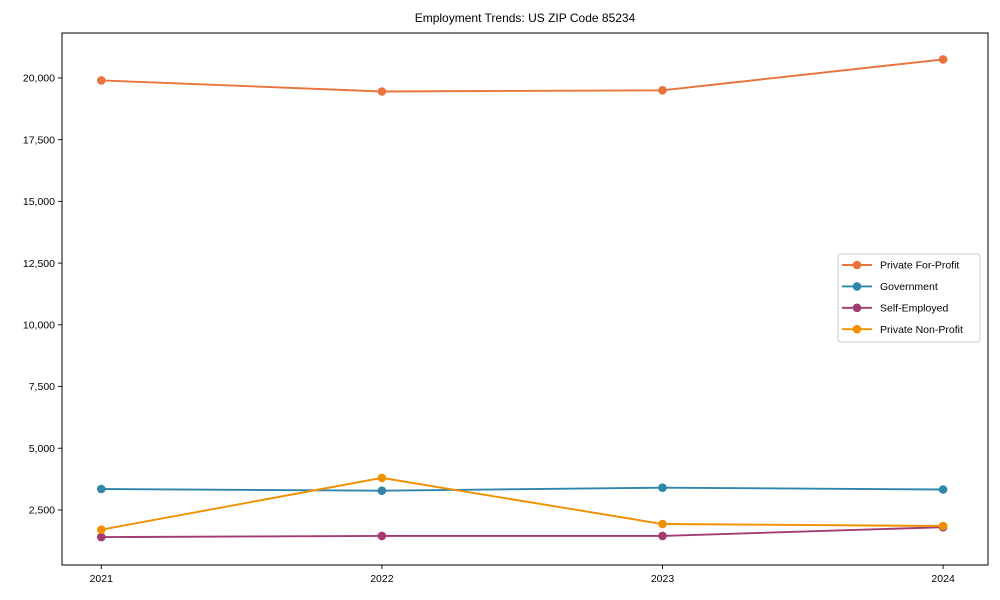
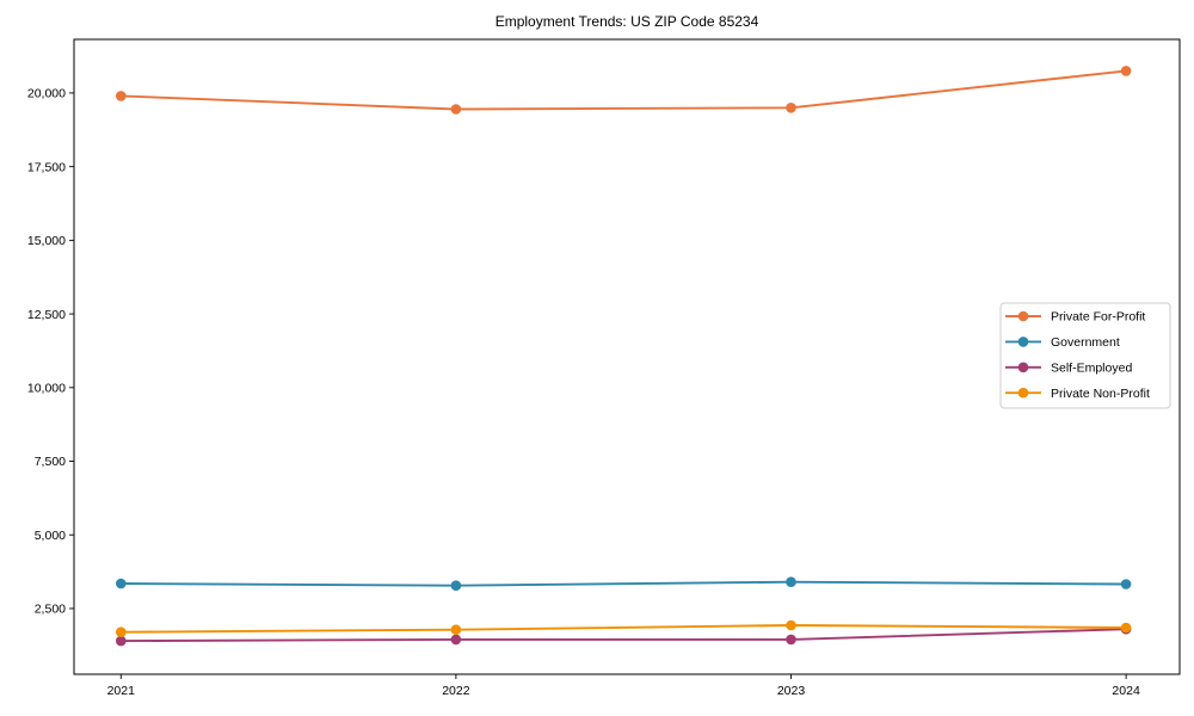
Private Non-Profit/2022: 3800 -> 1800
